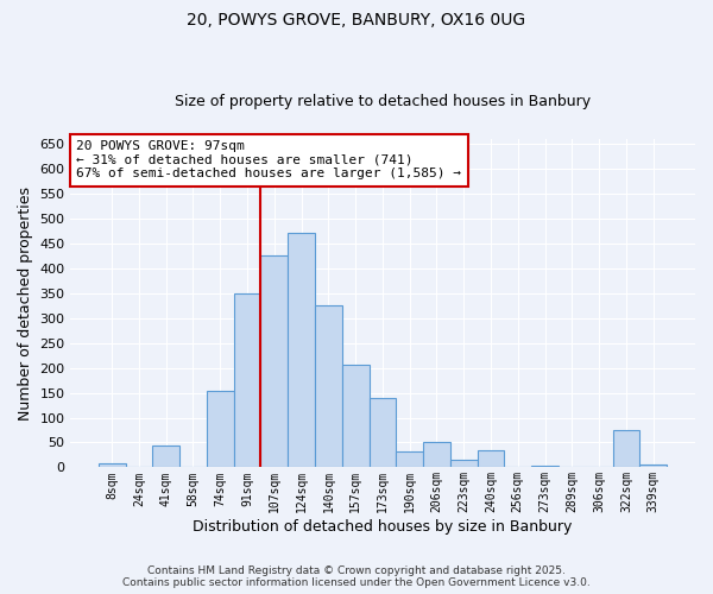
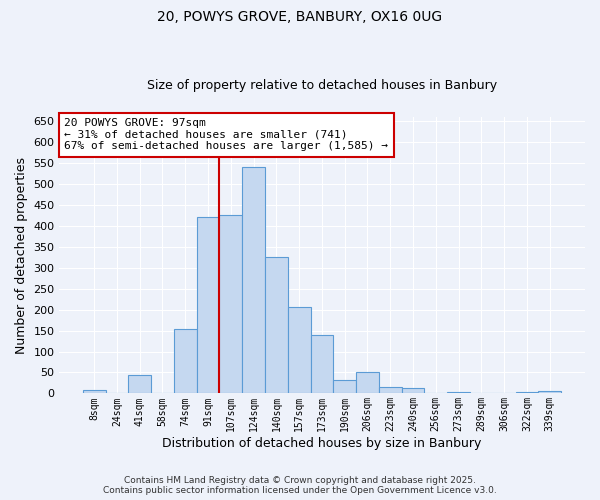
91sqm: 350 -> 421
124sqm: 470 -> 541
240sqm: 35 -> 12
322sqm: 75 -> 3
